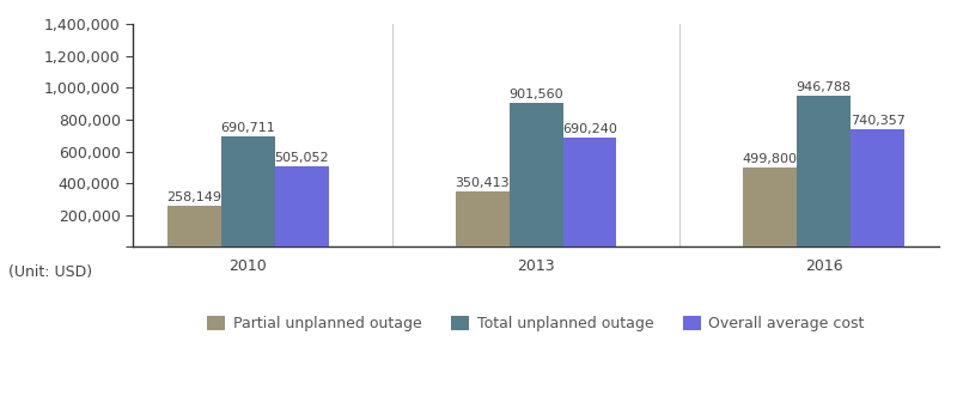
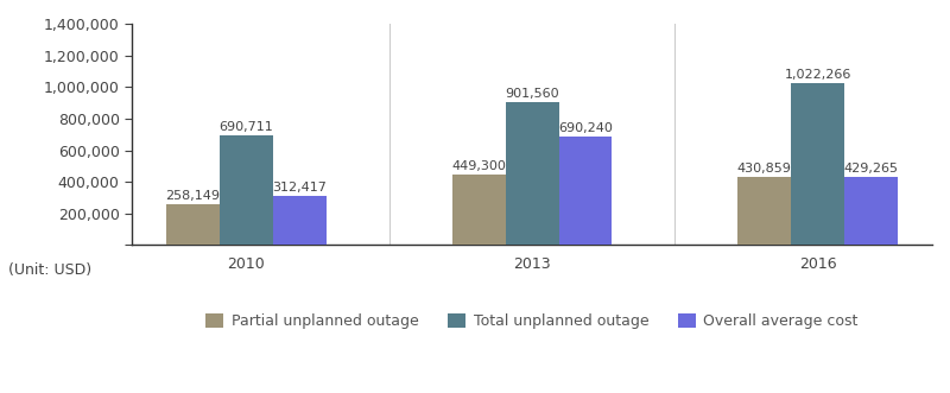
Overall average cost/2010: 505,052 -> 312,417
Partial unplanned outage/2013: 350,413 -> 449,300
Partial unplanned outage/2016: 499,800 -> 430,859
Total unplanned outage/2016: 946,788 -> 1,022,266
Overall average cost/2016: 740,357 -> 429,265
